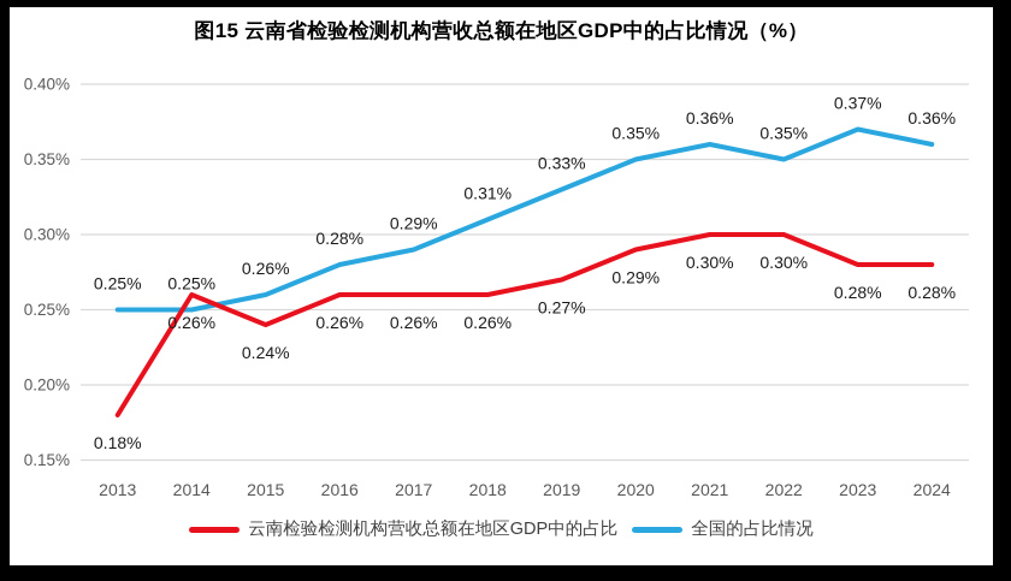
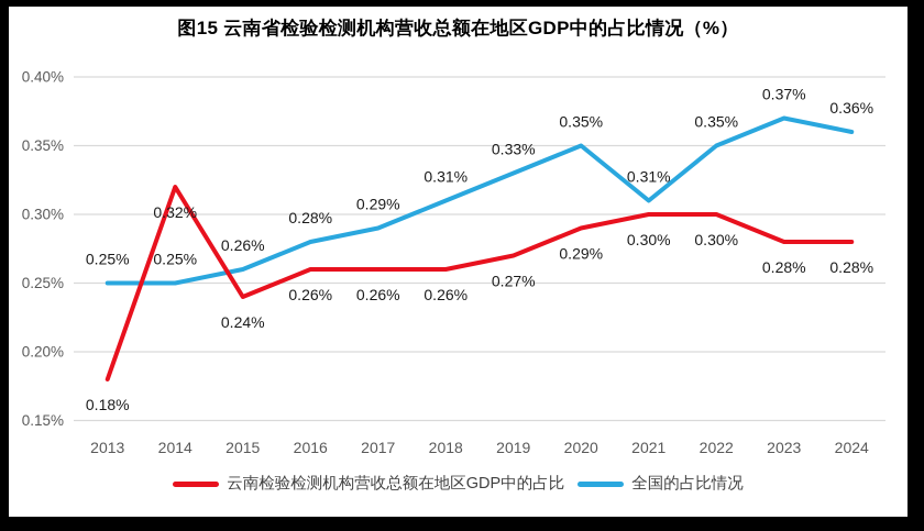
云南检验检测机构营收总额在地区GDP中的占比/2014: 0.26% -> 0.32%
全国的占比情况/2021: 0.36% -> 0.31%
